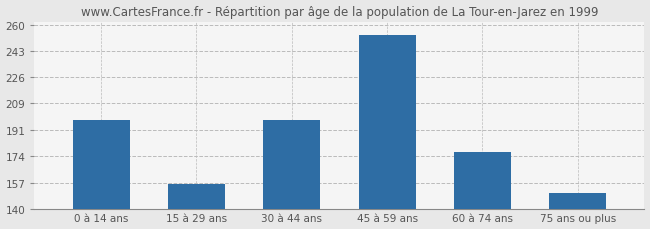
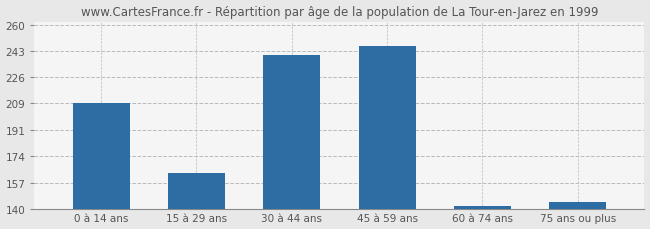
0 à 14 ans: 198 -> 209
15 à 29 ans: 156 -> 163
30 à 44 ans: 198 -> 240
45 à 59 ans: 253 -> 246
60 à 74 ans: 177 -> 142
75 ans ou plus: 150 -> 144
